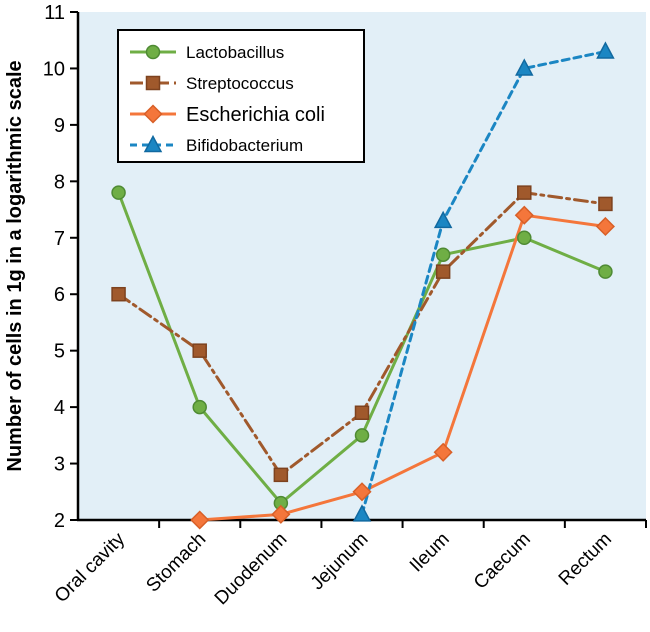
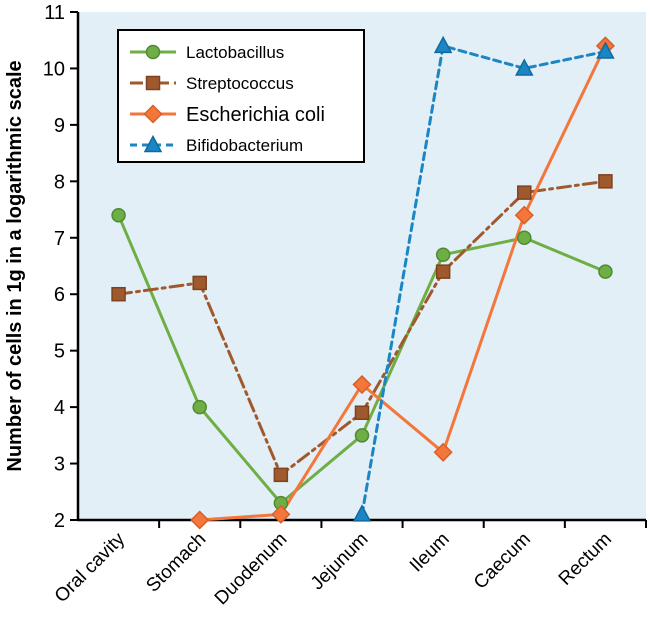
Lactobacillus/Oral cavity: 7.8 -> 7.4
Streptococcus/Stomach: 5.0 -> 6.2
Escherichia coli/Jejunum: 2.5 -> 4.4
Bifidobacterium/Ileum: 7.3 -> 10.4
Streptococcus/Rectum: 7.6 -> 8.0
Escherichia coli/Rectum: 7.2 -> 10.4
